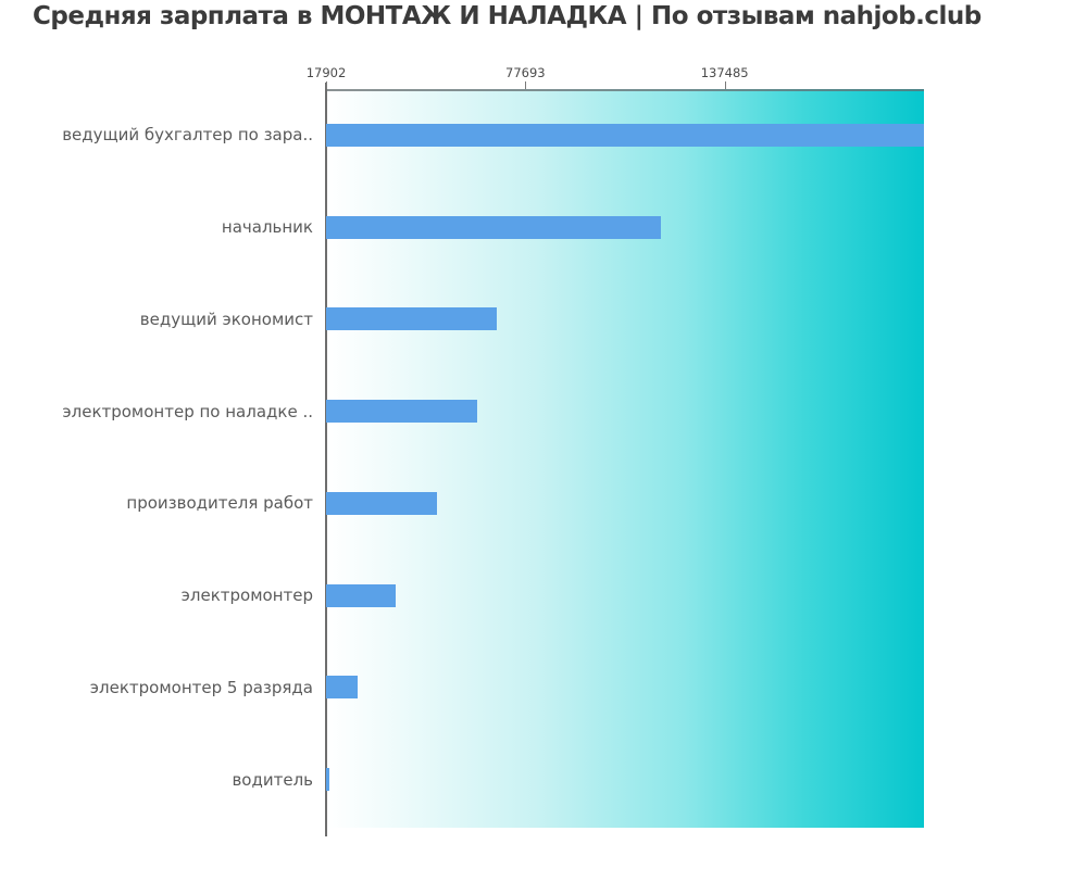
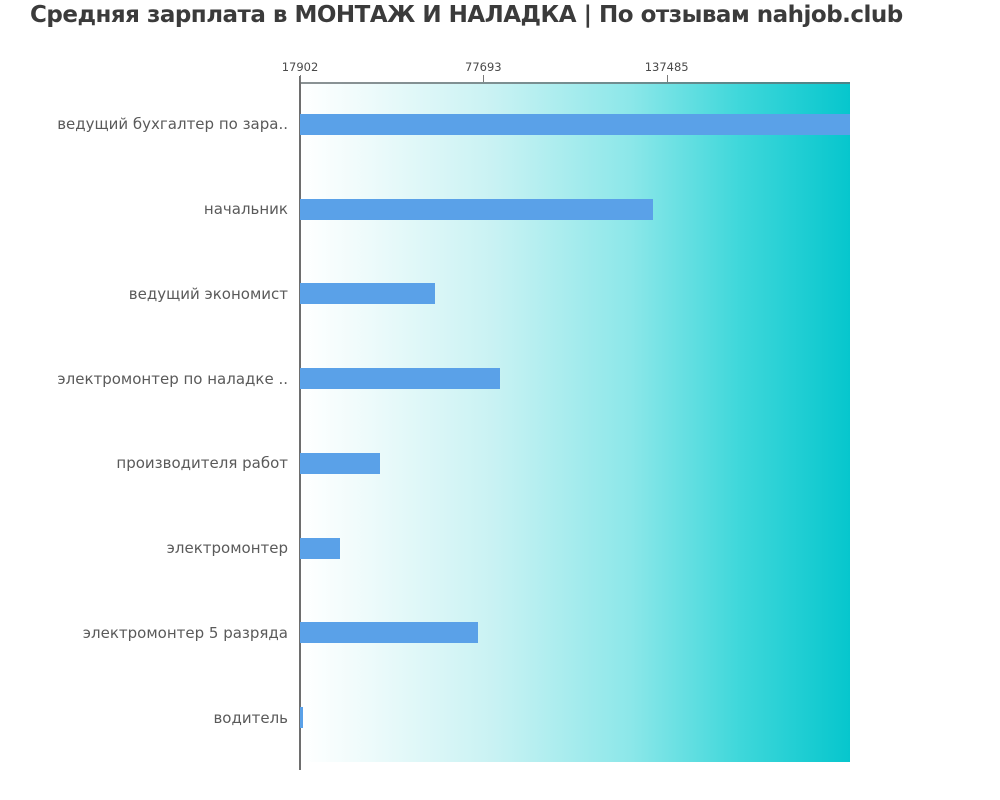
начальник: 118000 -> 133000
ведущий экономист: 69000 -> 62000
электромонтер по наладке ..: 63000 -> 83000
производителя работ: 51000 -> 44000
электромонтер: 39000 -> 31000
электромонтер 5 разряда: 27000 -> 76000
